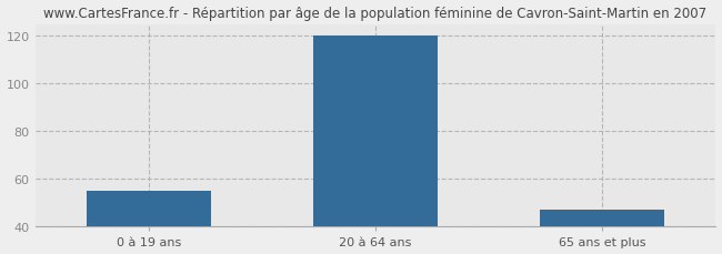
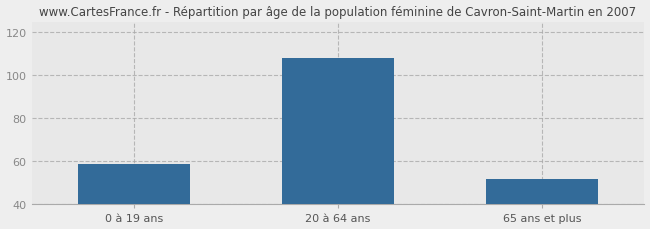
0 à 19 ans: 55 -> 59
20 à 64 ans: 120 -> 108
65 ans et plus: 47 -> 52
